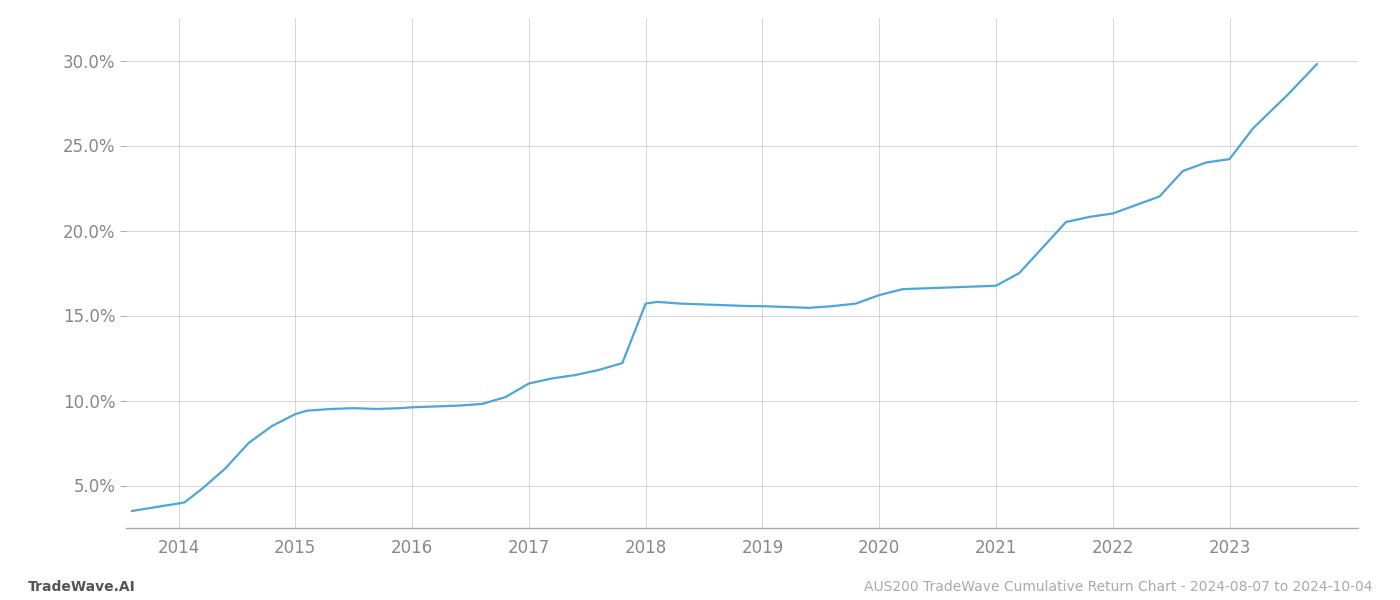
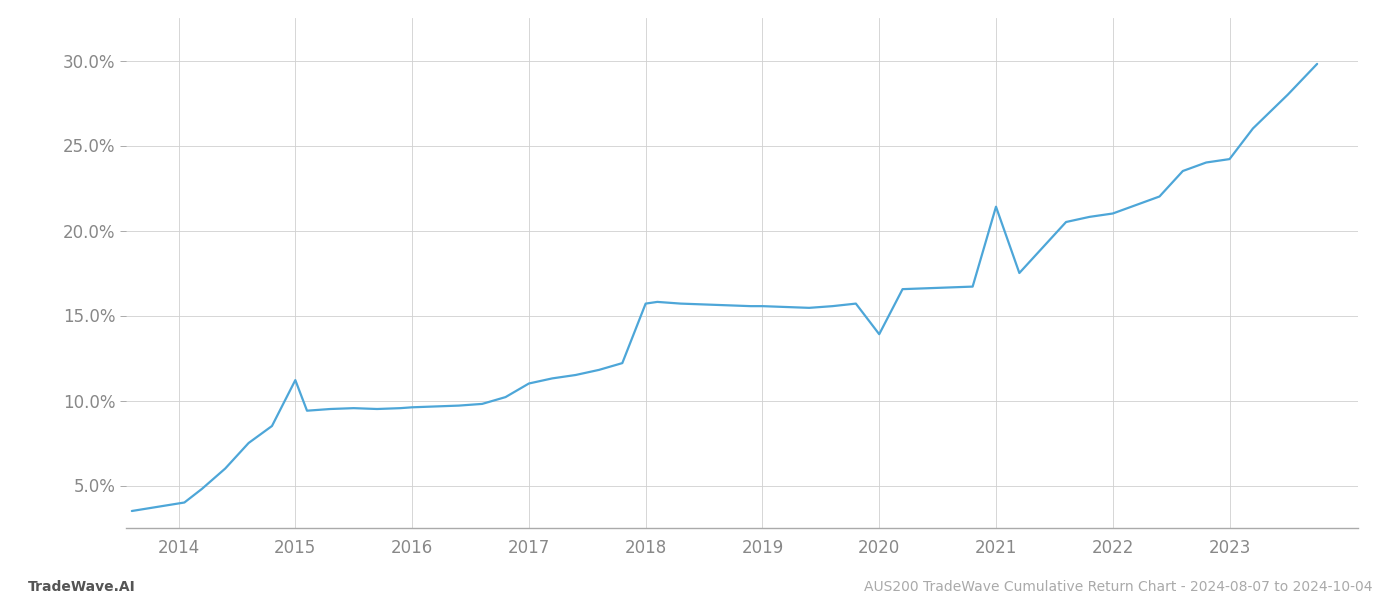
2015: 9.2% -> 11.2%
2020: 16.2% -> 13.9%
2021: 16.8% -> 21.4%
